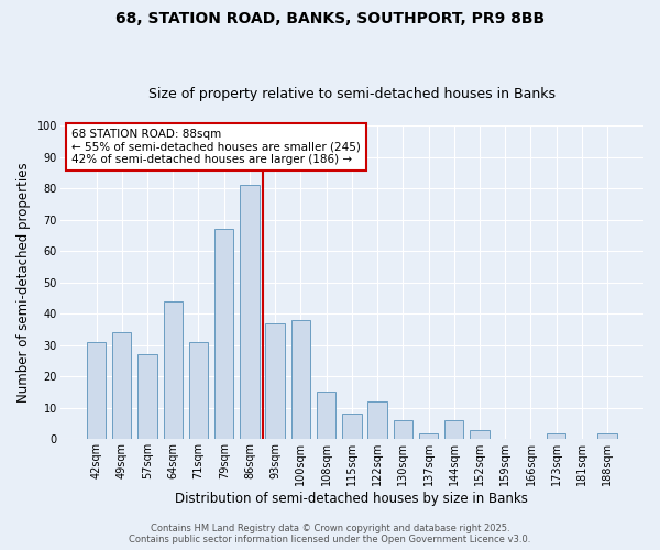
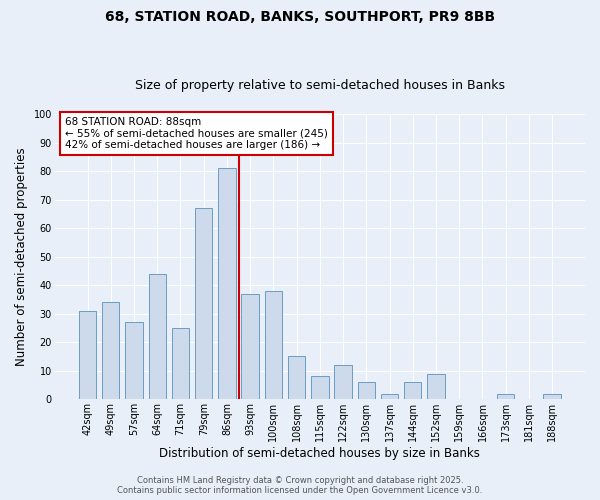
71sqm: 31 -> 25
152sqm: 3 -> 9
